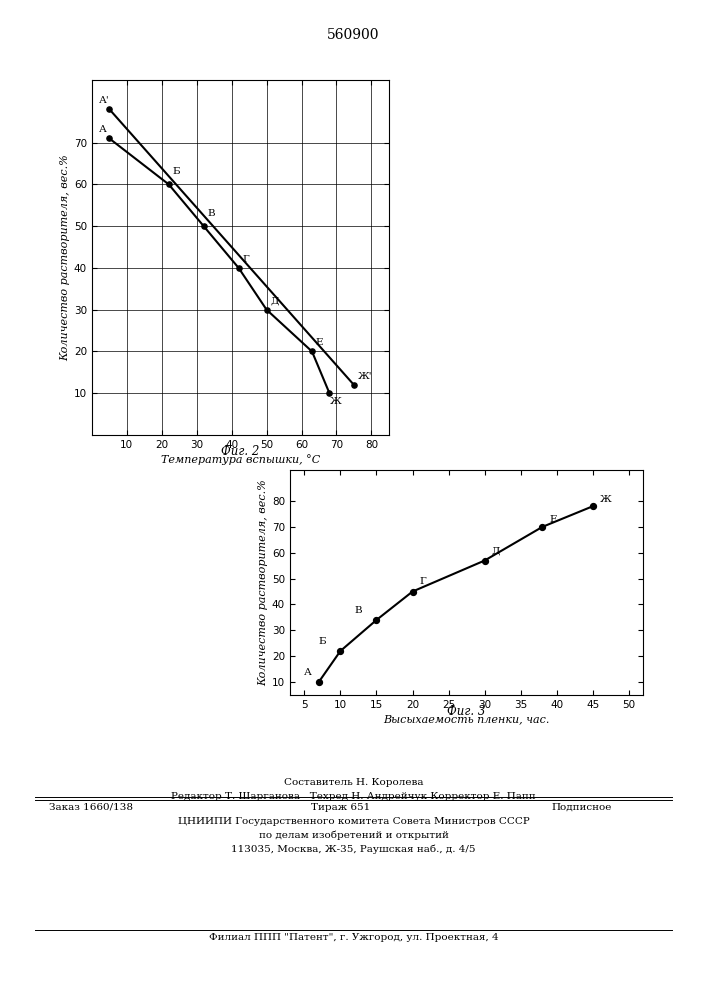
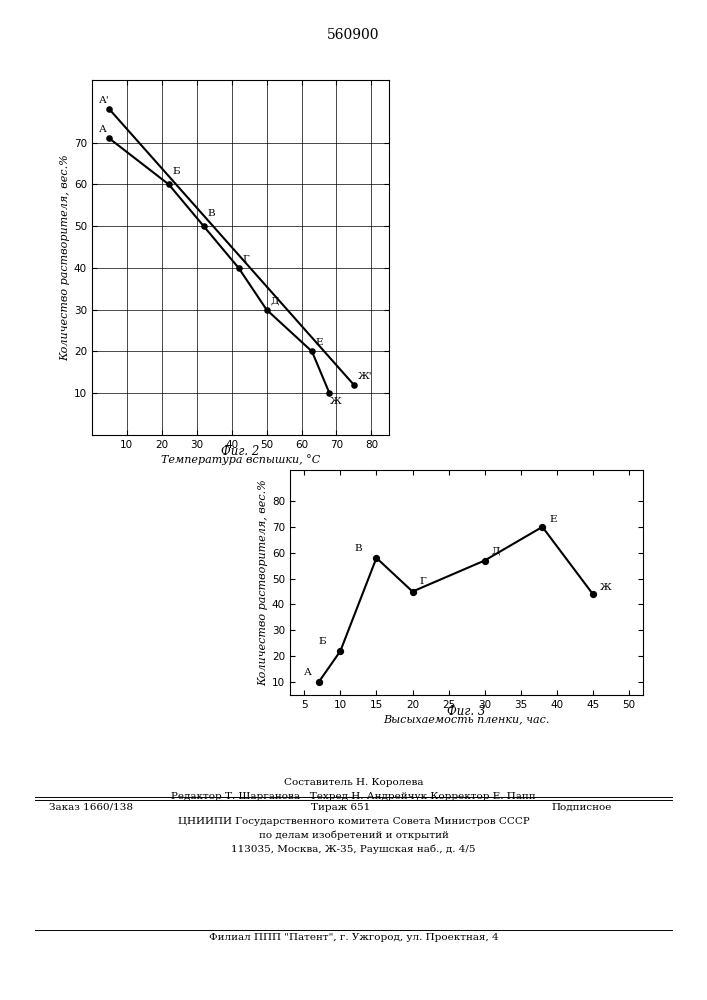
15: 34 -> 58
45: 78 -> 44
